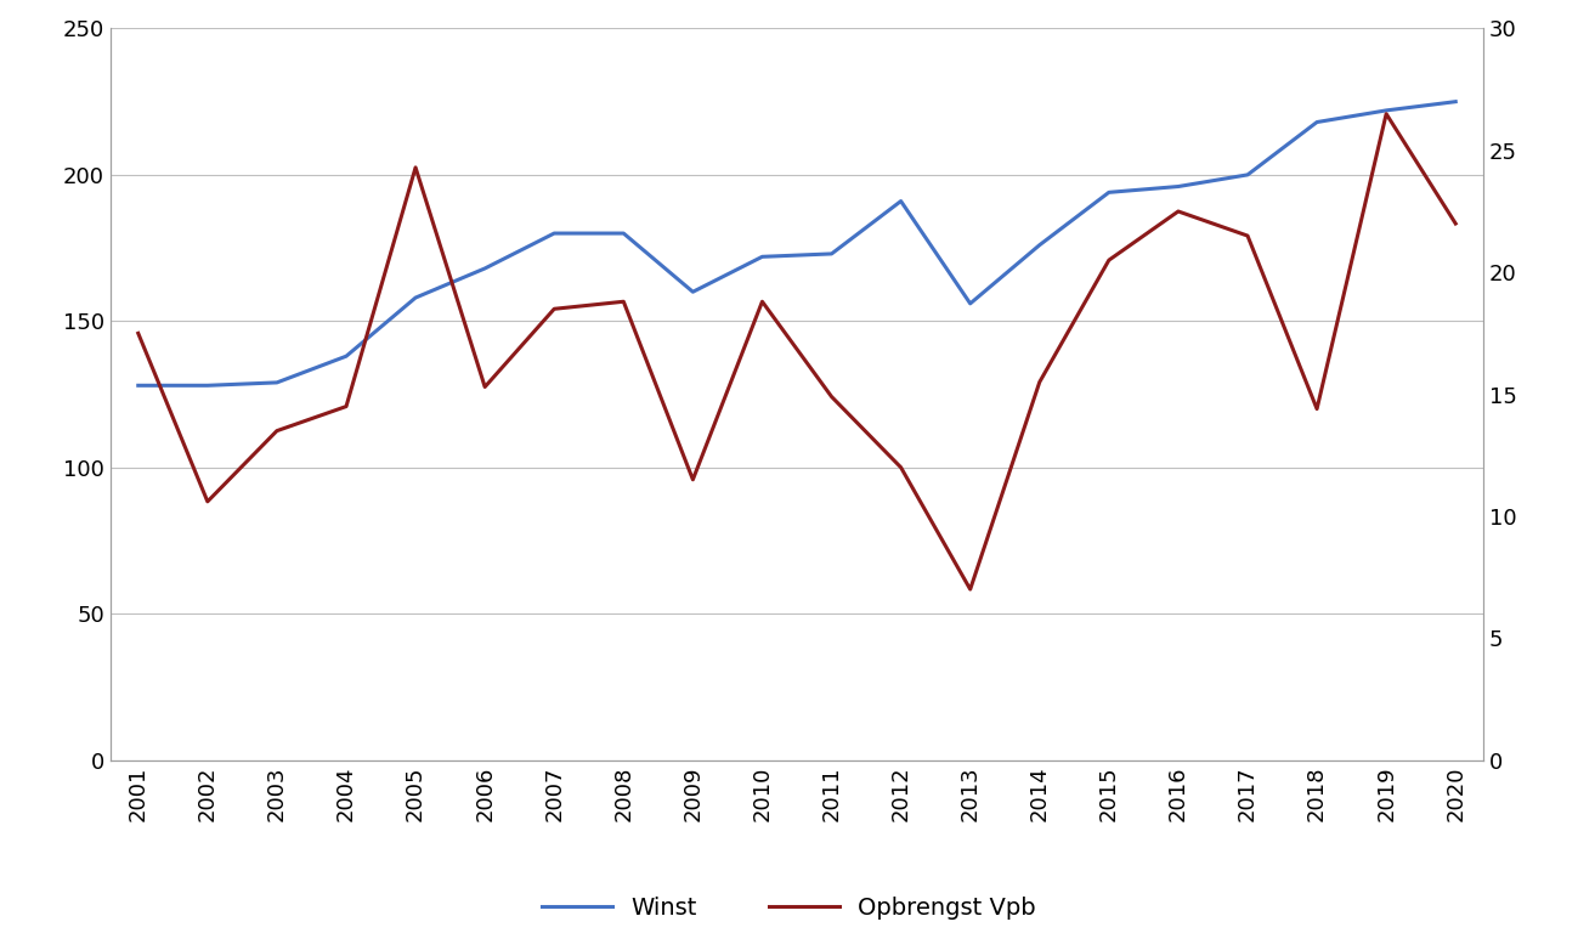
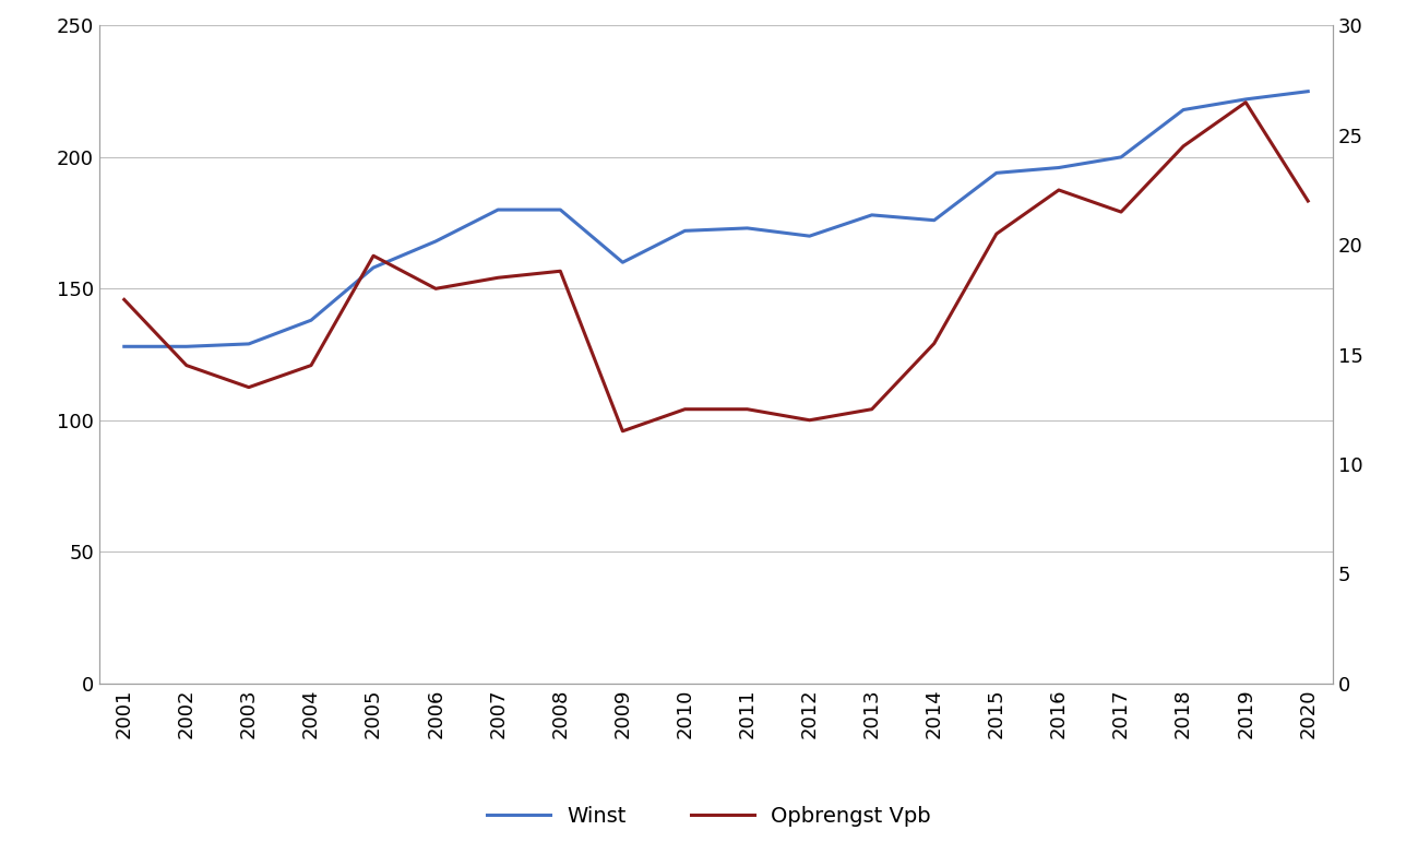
Opbrengst Vpb/2002: 10.6 -> 14.5
Opbrengst Vpb/2005: 24.3 -> 19.5
Opbrengst Vpb/2006: 15.3 -> 18.0
Opbrengst Vpb/2010: 18.8 -> 12.5
Opbrengst Vpb/2011: 14.9 -> 12.5
Winst/2012: 191 -> 170
Winst/2013: 156 -> 178
Opbrengst Vpb/2013: 7.0 -> 12.5
Opbrengst Vpb/2018: 14.4 -> 24.5
